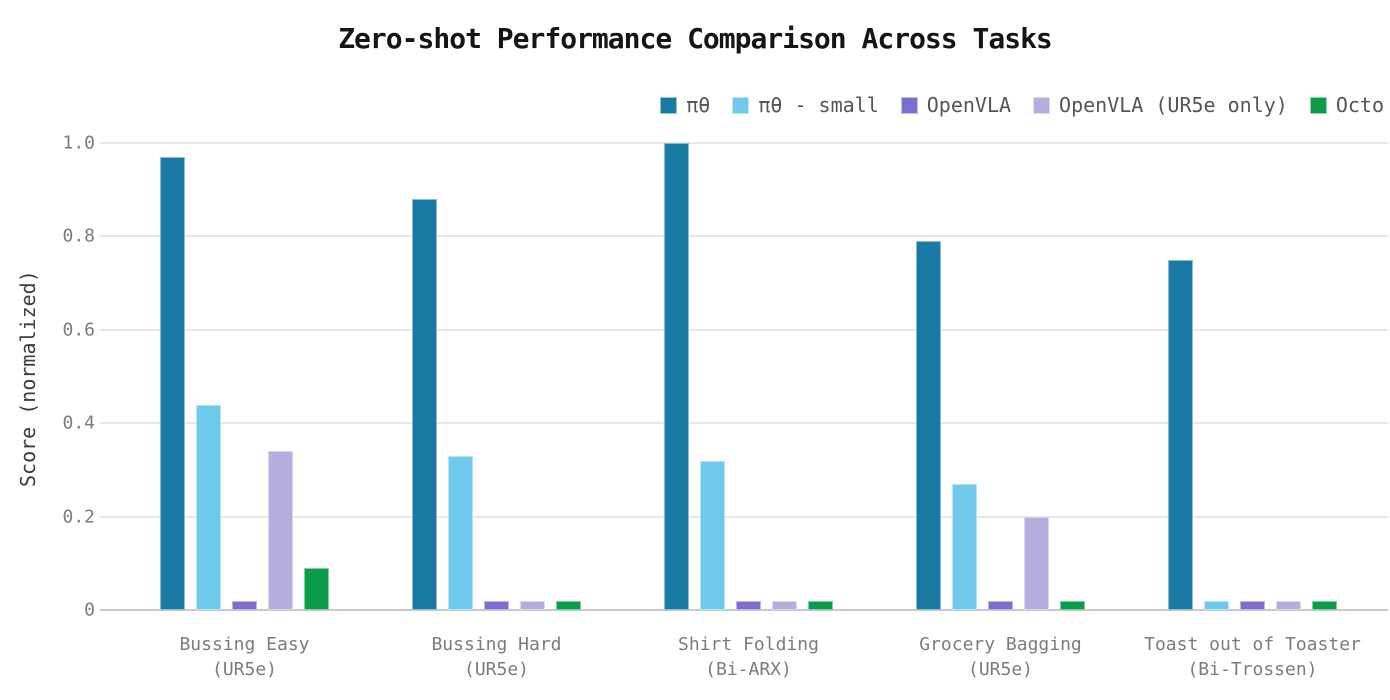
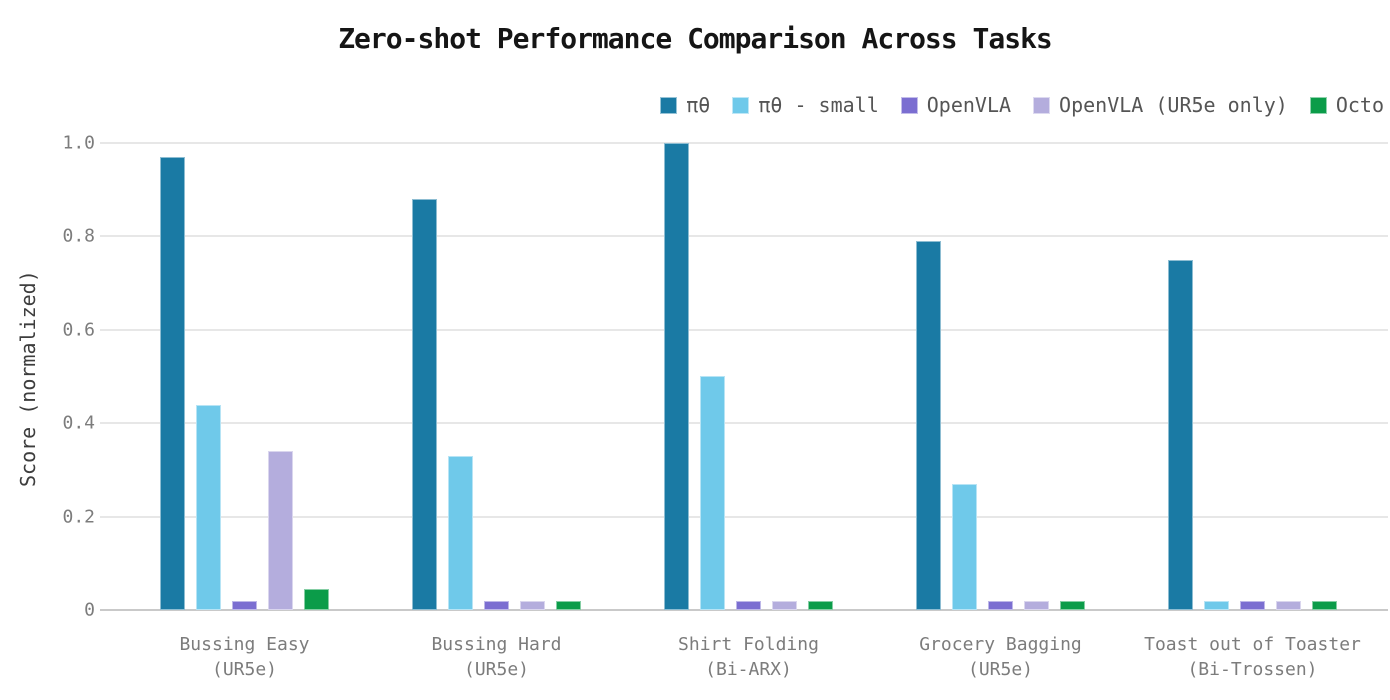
Octo/Bussing Easy (UR5e): 0.09 -> 0.04
πθ - small/Shirt Folding (Bi-ARX): 0.32 -> 0.50
OpenVLA (UR5e only)/Grocery Bagging (UR5e): 0.20 -> 0.02
